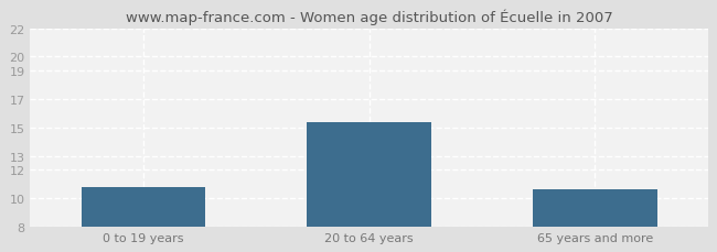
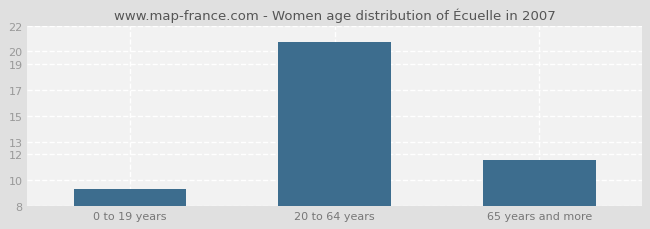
0 to 19 years: 10.8 -> 9.3
20 to 64 years: 15.4 -> 20.7
65 years and more: 10.6 -> 11.6
